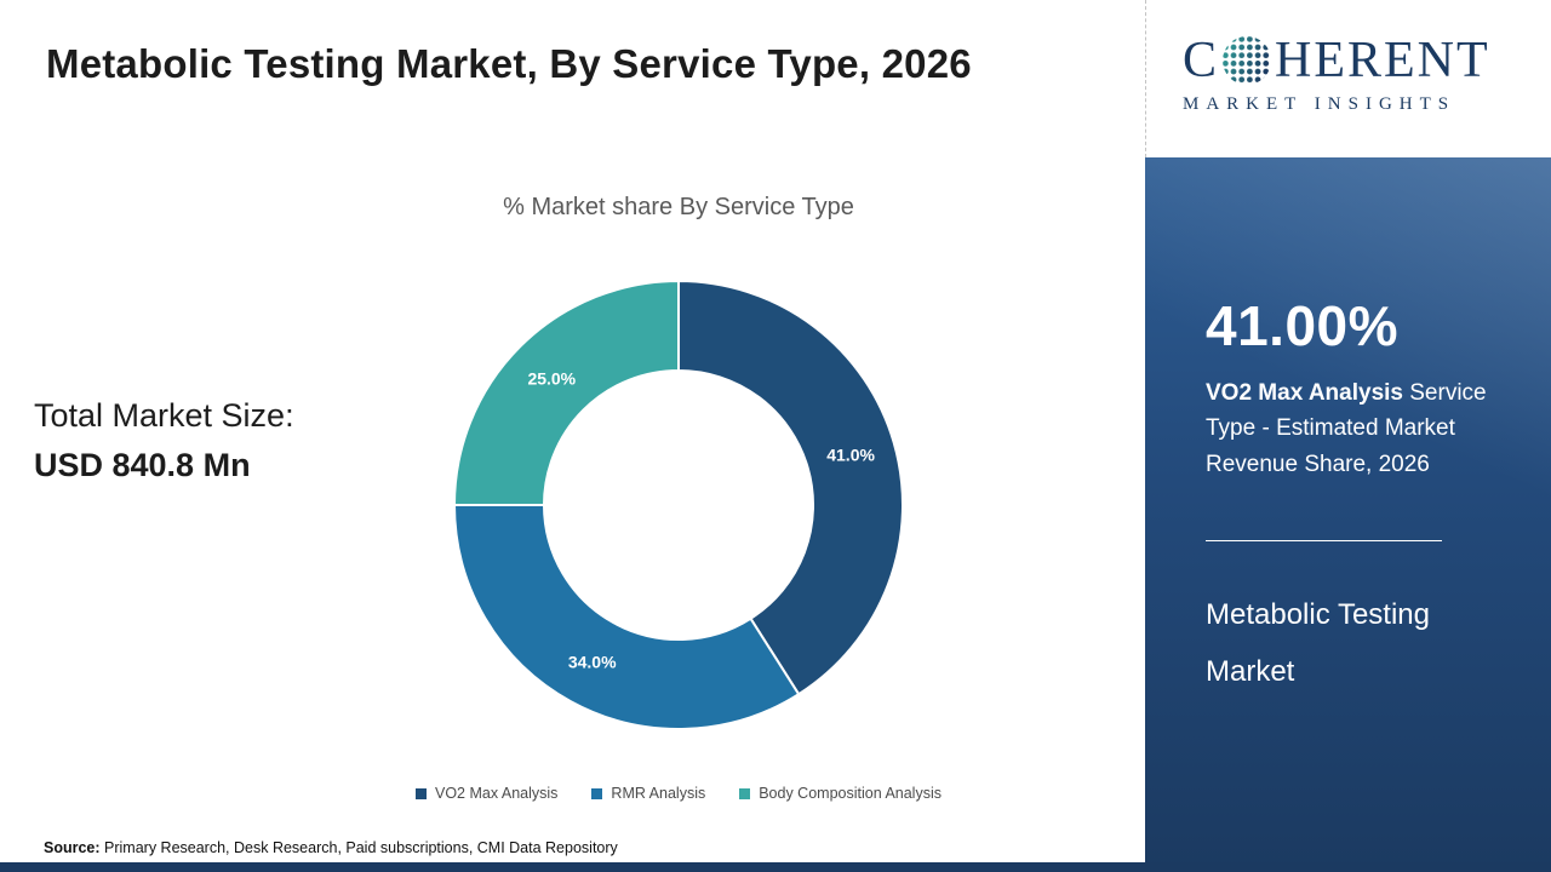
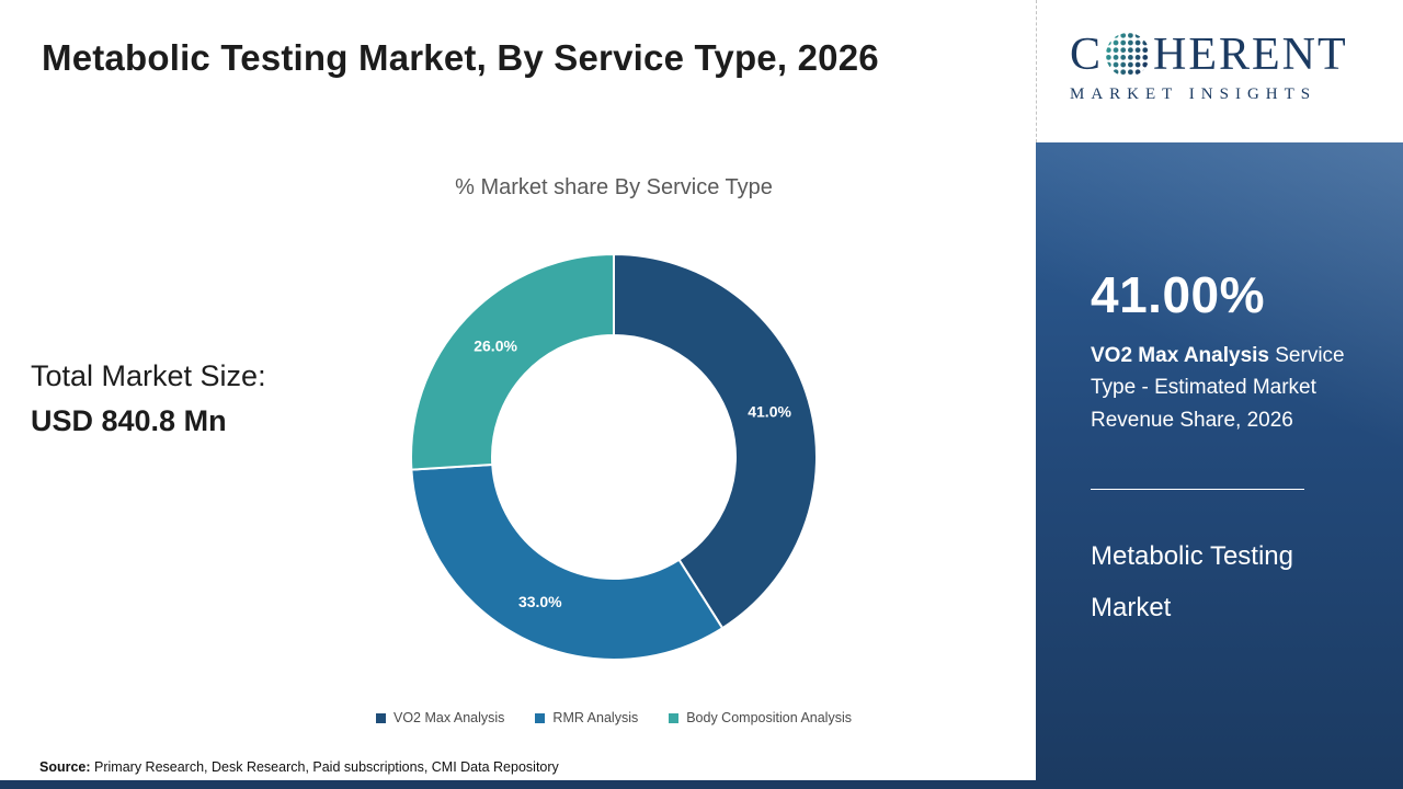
RMR Analysis: 34.0% -> 33.0%
Body Composition Analysis: 25.0% -> 26.0%
